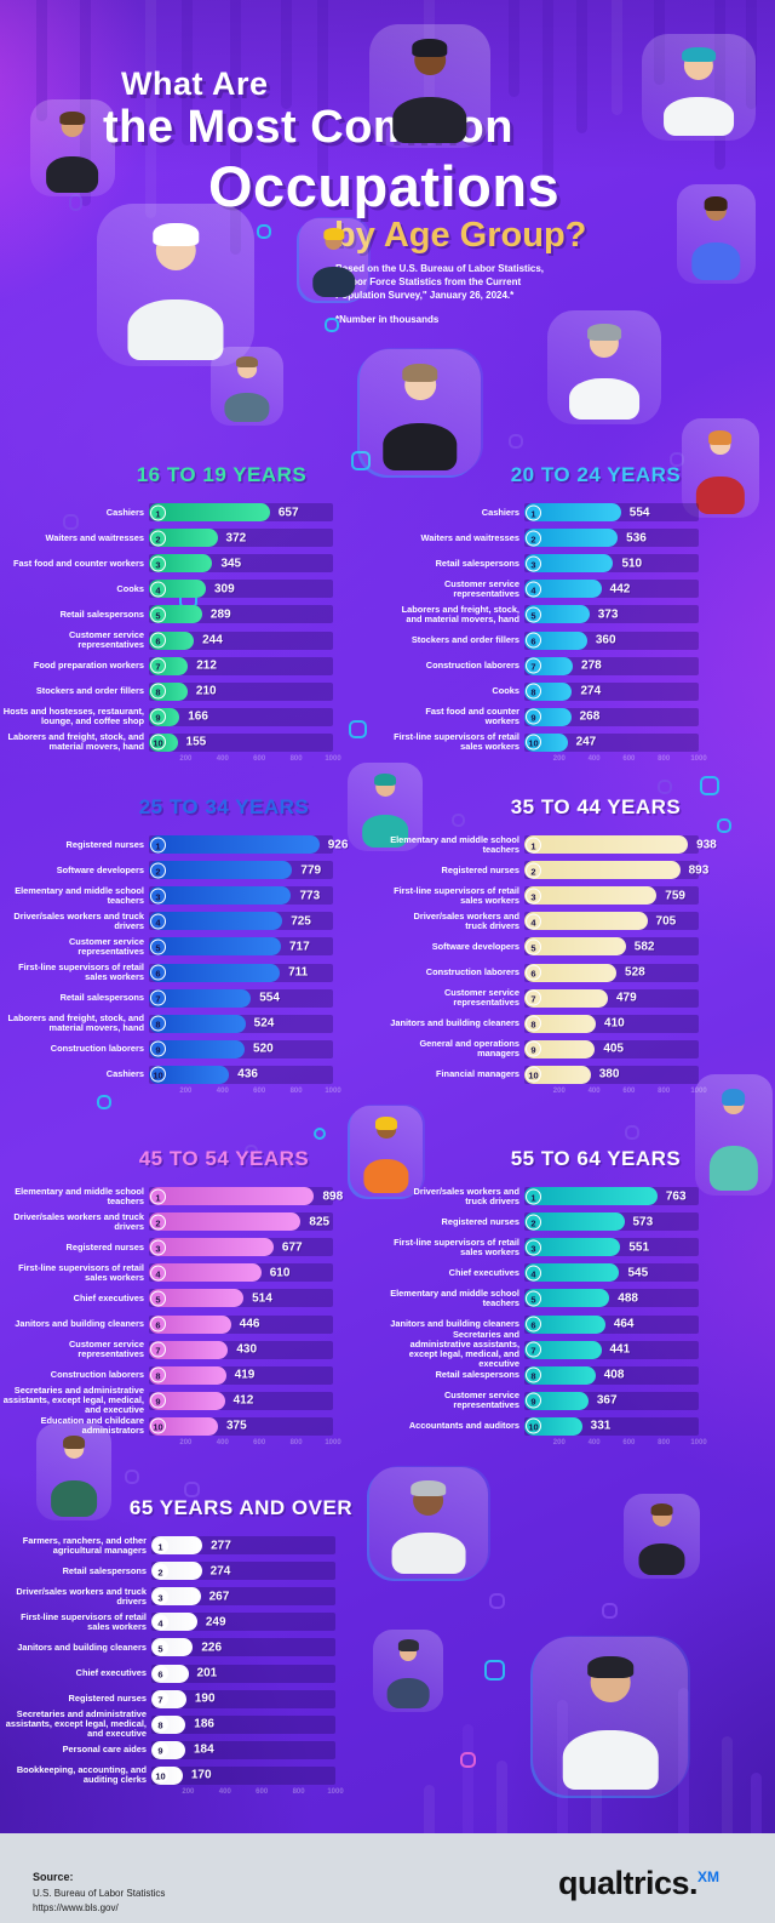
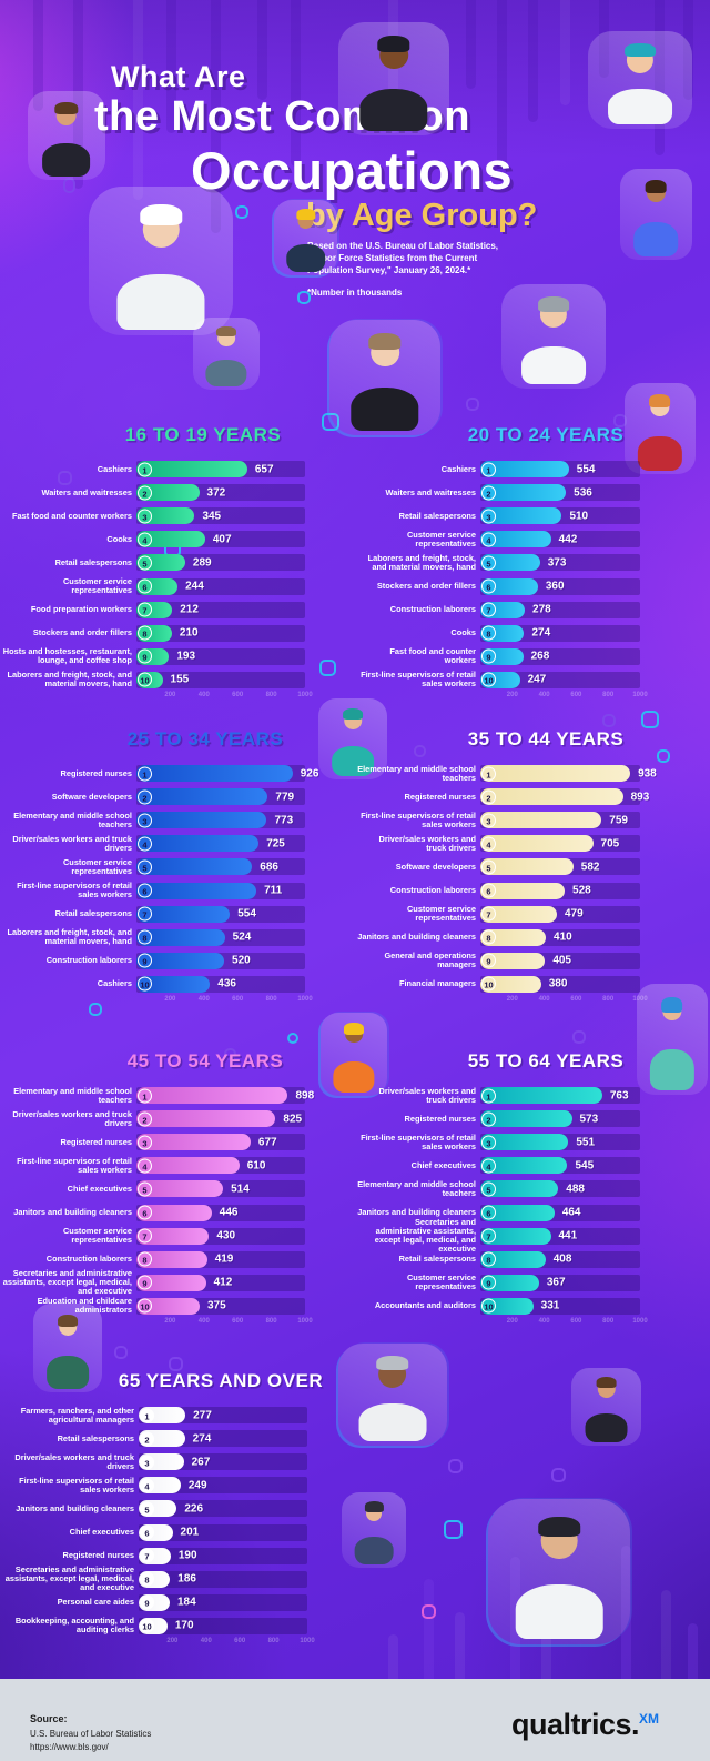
16 TO 19 YEARS/Cooks: 309 -> 407
16 TO 19 YEARS/Hosts and hostesses, restaurant, lounge, and coffee shop: 166 -> 193
25 TO 34 YEARS/Customer service representatives: 717 -> 686
